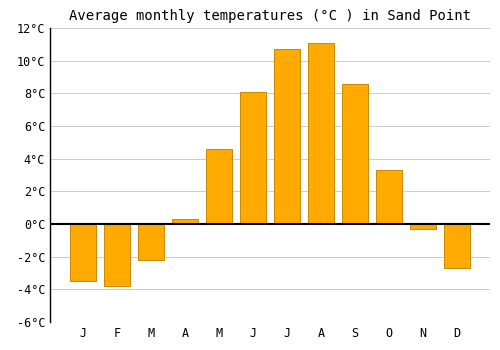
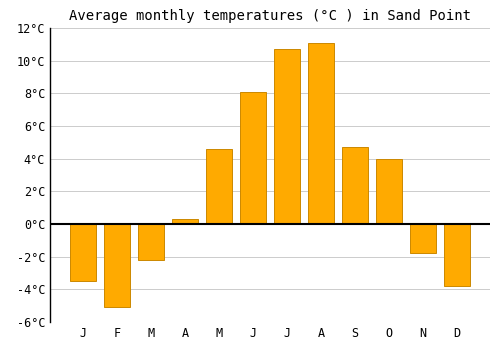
F: -3.8°C -> -5.1°C
S: 8.6°C -> 4.7°C
O: 3.3°C -> 4.0°C
N: -0.3°C -> -1.8°C
D: -2.7°C -> -3.8°C
